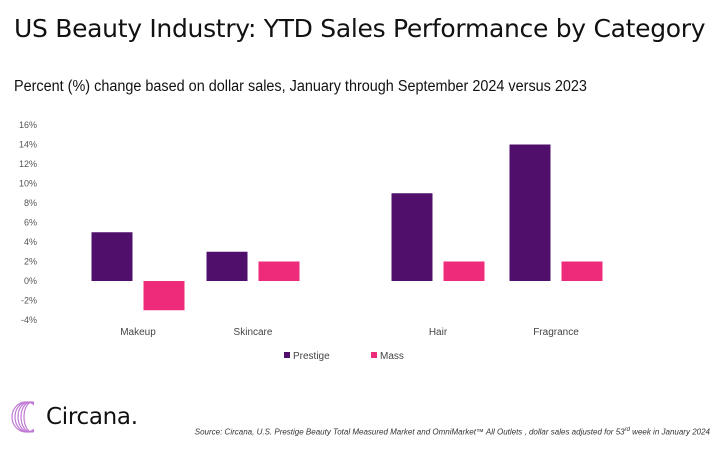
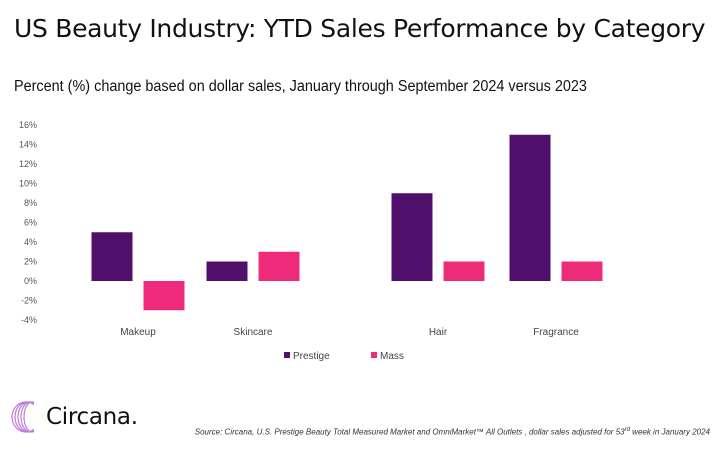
Prestige/Skincare: 3% -> 2%
Mass/Skincare: 2% -> 3%
Prestige/Fragrance: 14% -> 15%
